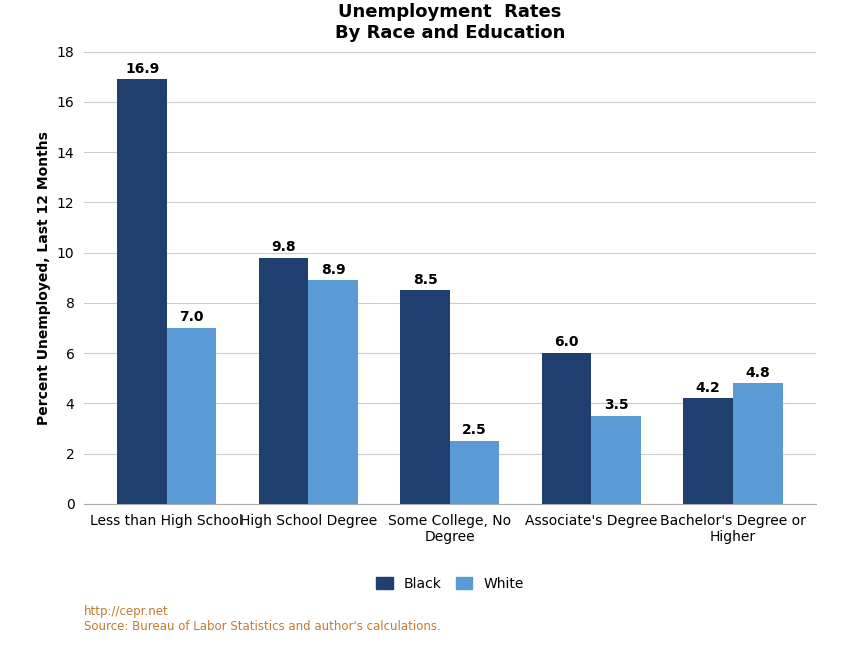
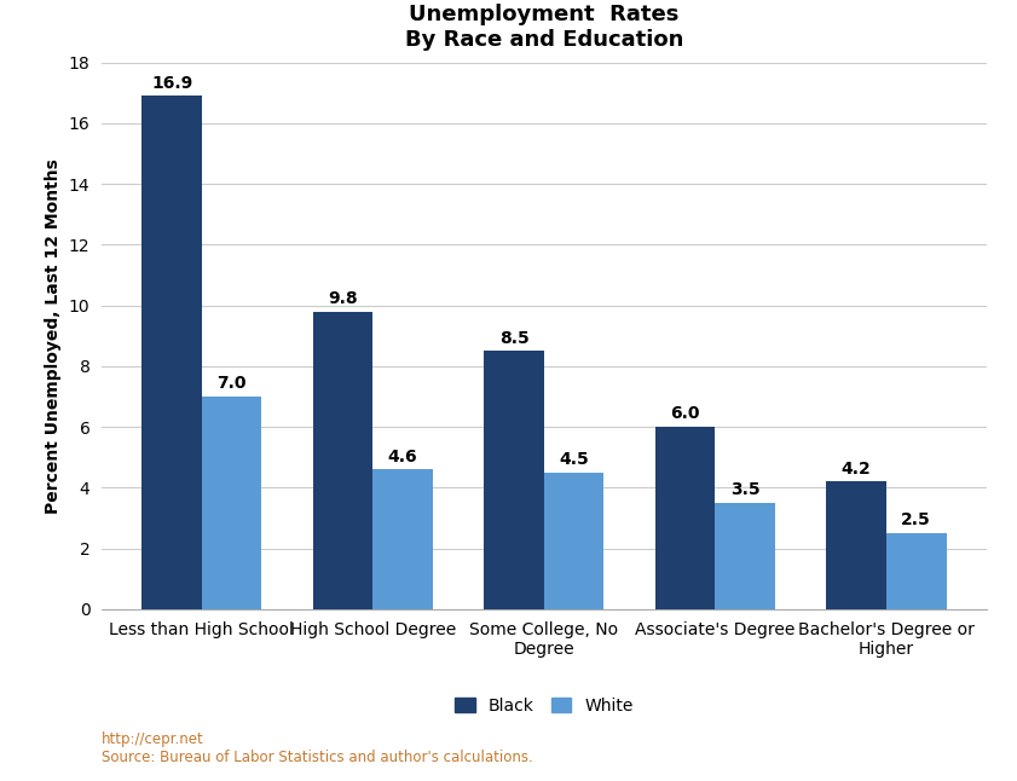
White/High School Degree: 8.9 -> 4.6
White/Some College, No Degree: 2.5 -> 4.5
White/Bachelor's Degree or Higher: 4.8 -> 2.5
